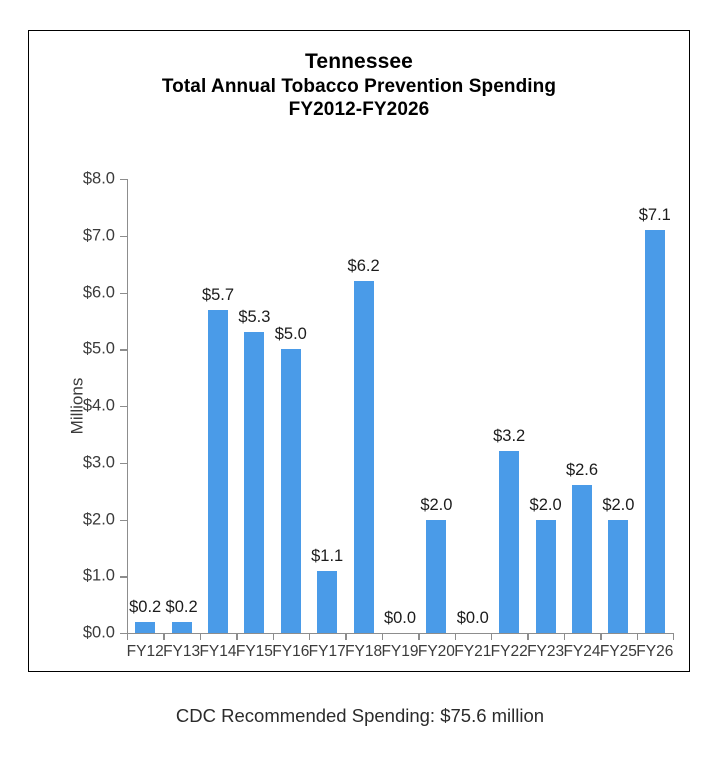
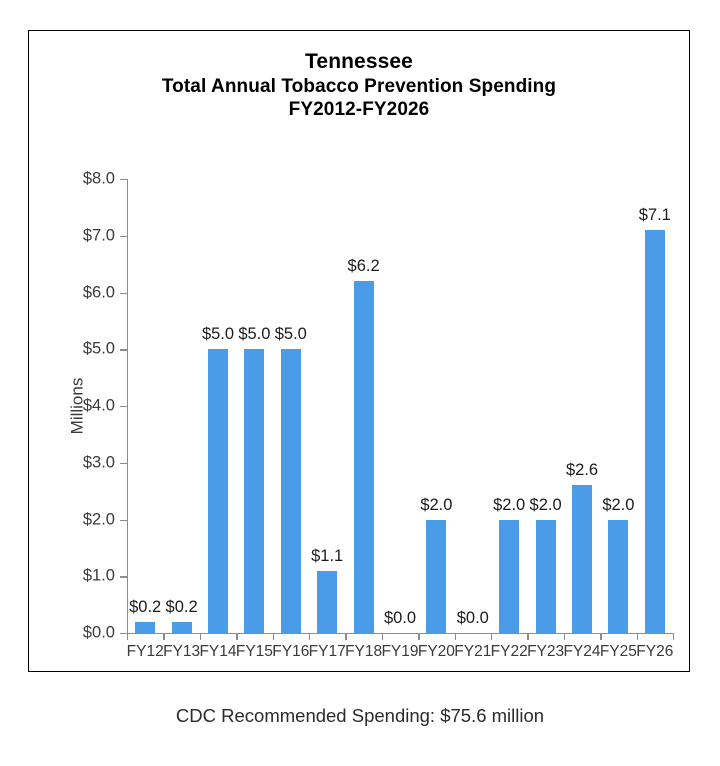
FY14: $5.7 -> $5.0
FY15: $5.3 -> $5.0
FY22: $3.2 -> $2.0
